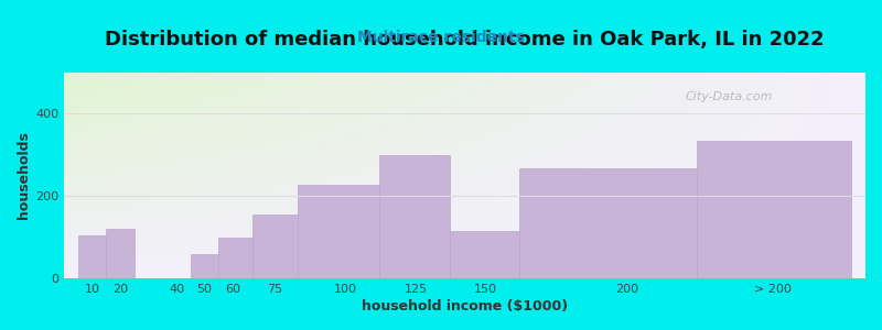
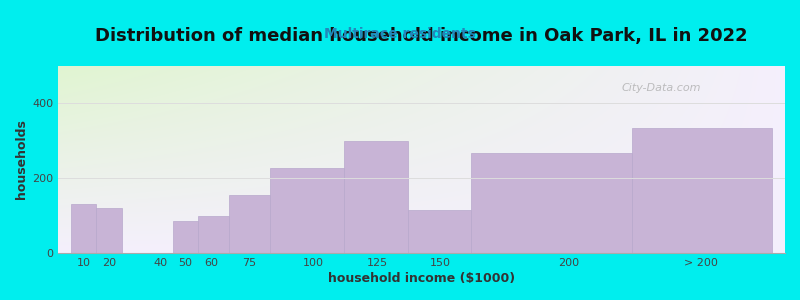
10: 105 -> 130
50: 58 -> 85
